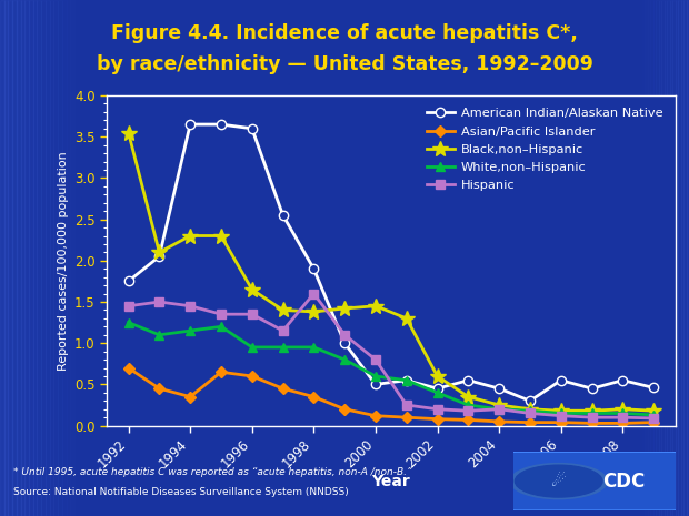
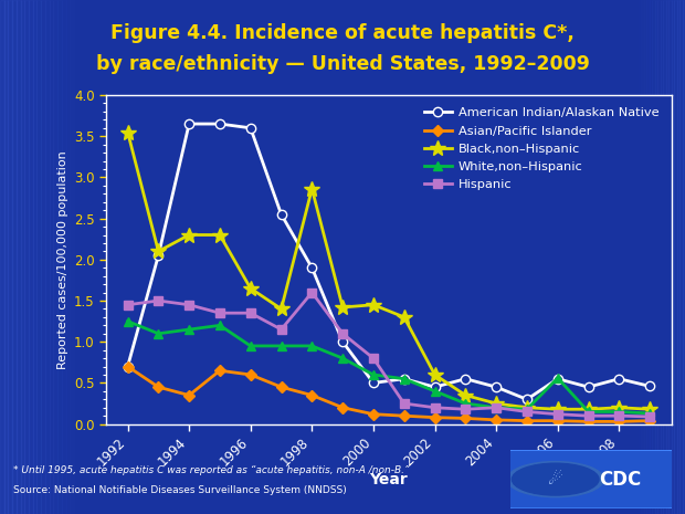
American Indian/Alaskan Native/1992: 1.75 -> 0.70
Black,non–Hispanic/1998: 1.38 -> 2.86
White,non–Hispanic/2006: 0.15 -> 0.56
